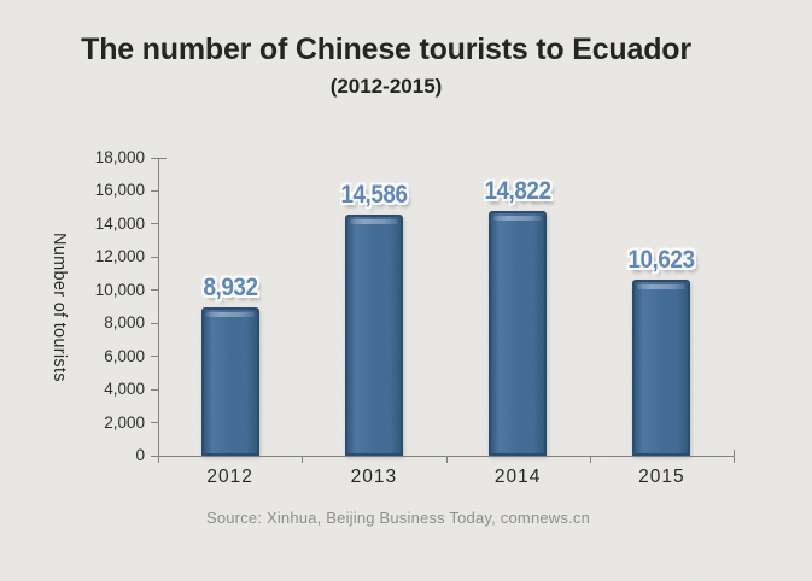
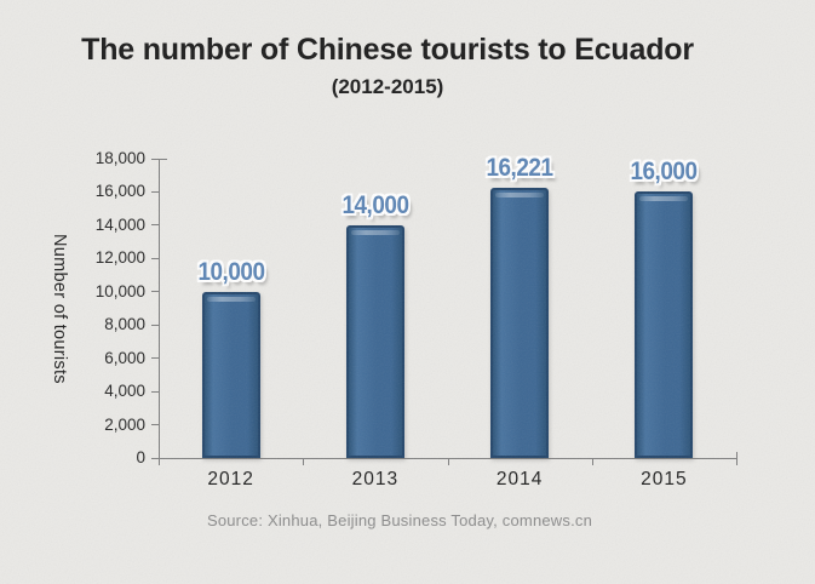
2012: 8,932 -> 10,000
2013: 14,586 -> 14,000
2014: 14,822 -> 16,221
2015: 10,623 -> 16,000
